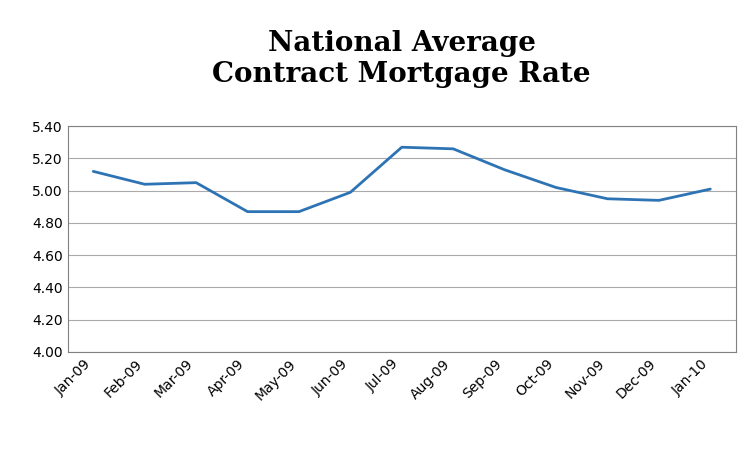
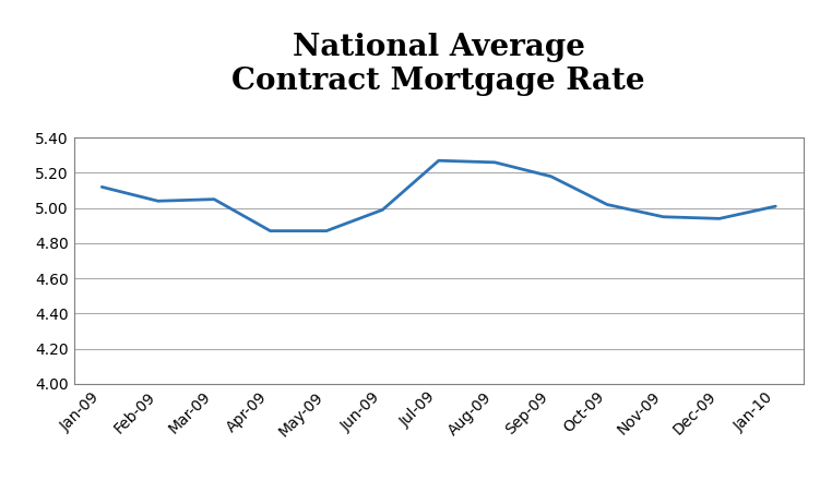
Sep-09: 5.13 -> 5.18
